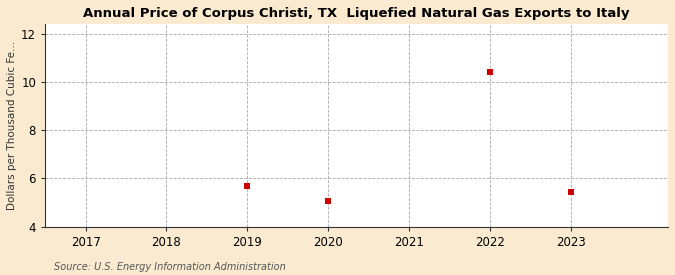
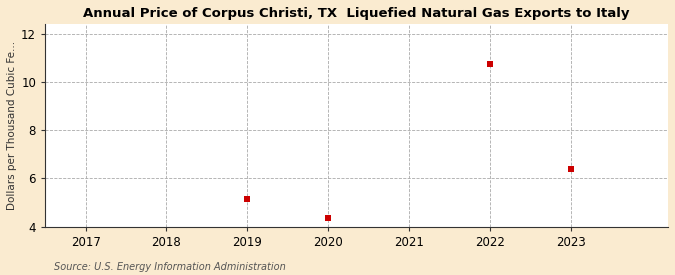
2019: 5.70 -> 5.17
2020: 5.05 -> 4.38
2022: 10.40 -> 10.73
2023: 5.45 -> 6.38
